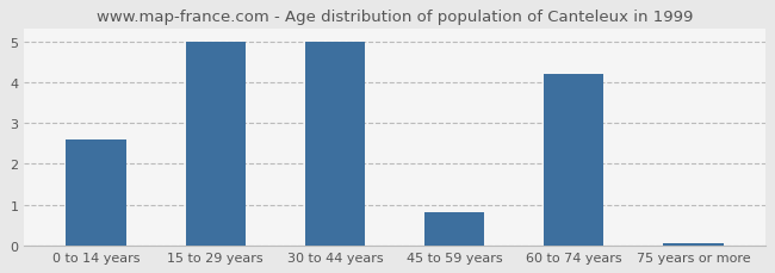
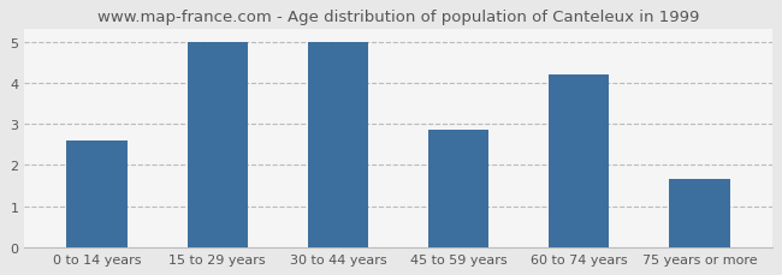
45 to 59 years: 0.80 -> 2.85
75 years or more: 0.05 -> 1.65
